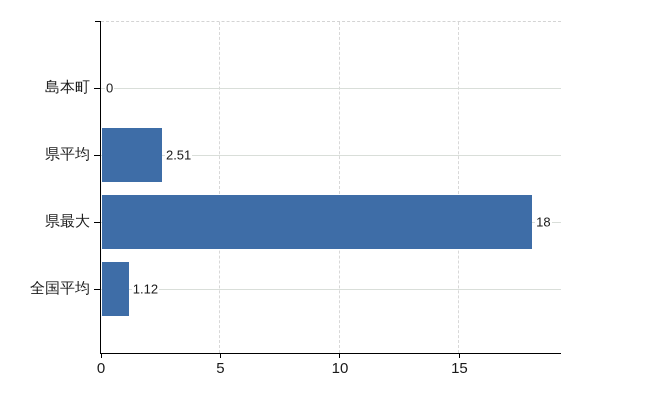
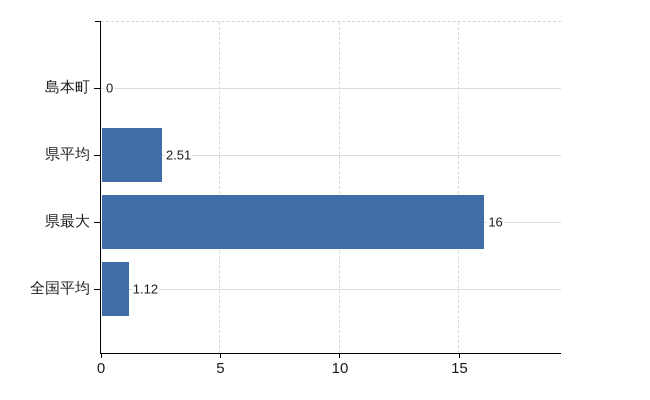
県最大: 18 -> 16
